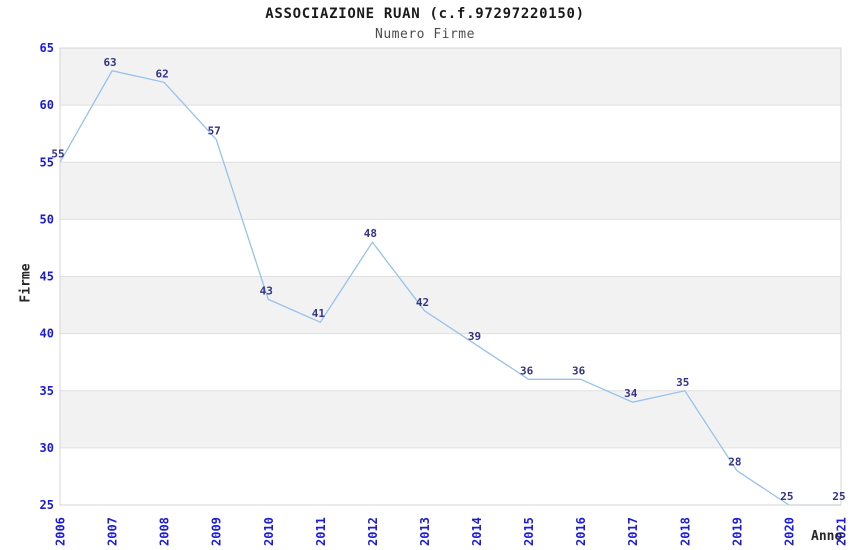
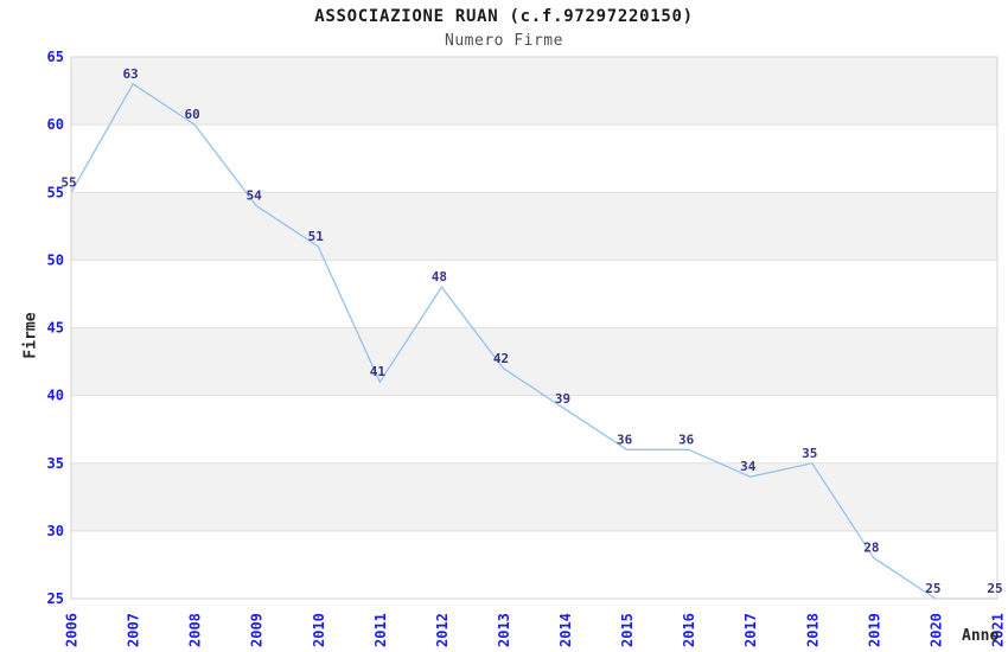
2008: 62 -> 60
2009: 57 -> 54
2010: 43 -> 51
